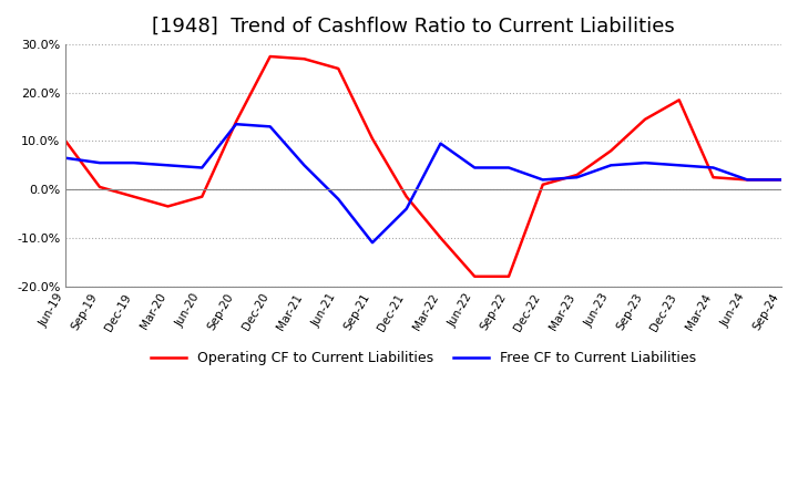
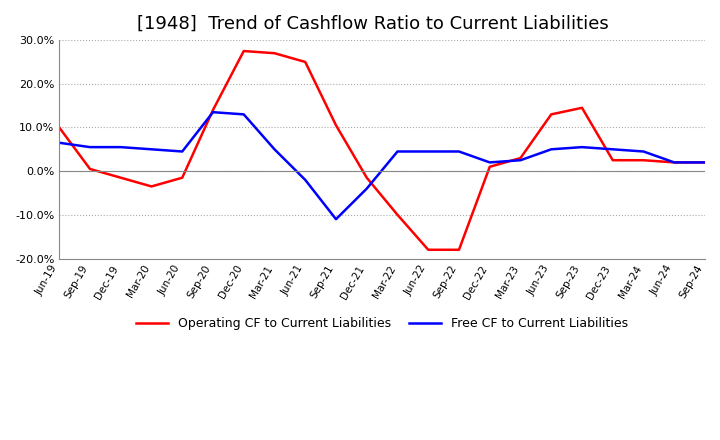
Free CF to Current Liabilities/Mar-22: 9.5% -> 4.5%
Operating CF to Current Liabilities/Jun-23: 8.0% -> 13.0%
Operating CF to Current Liabilities/Dec-23: 18.5% -> 2.5%
